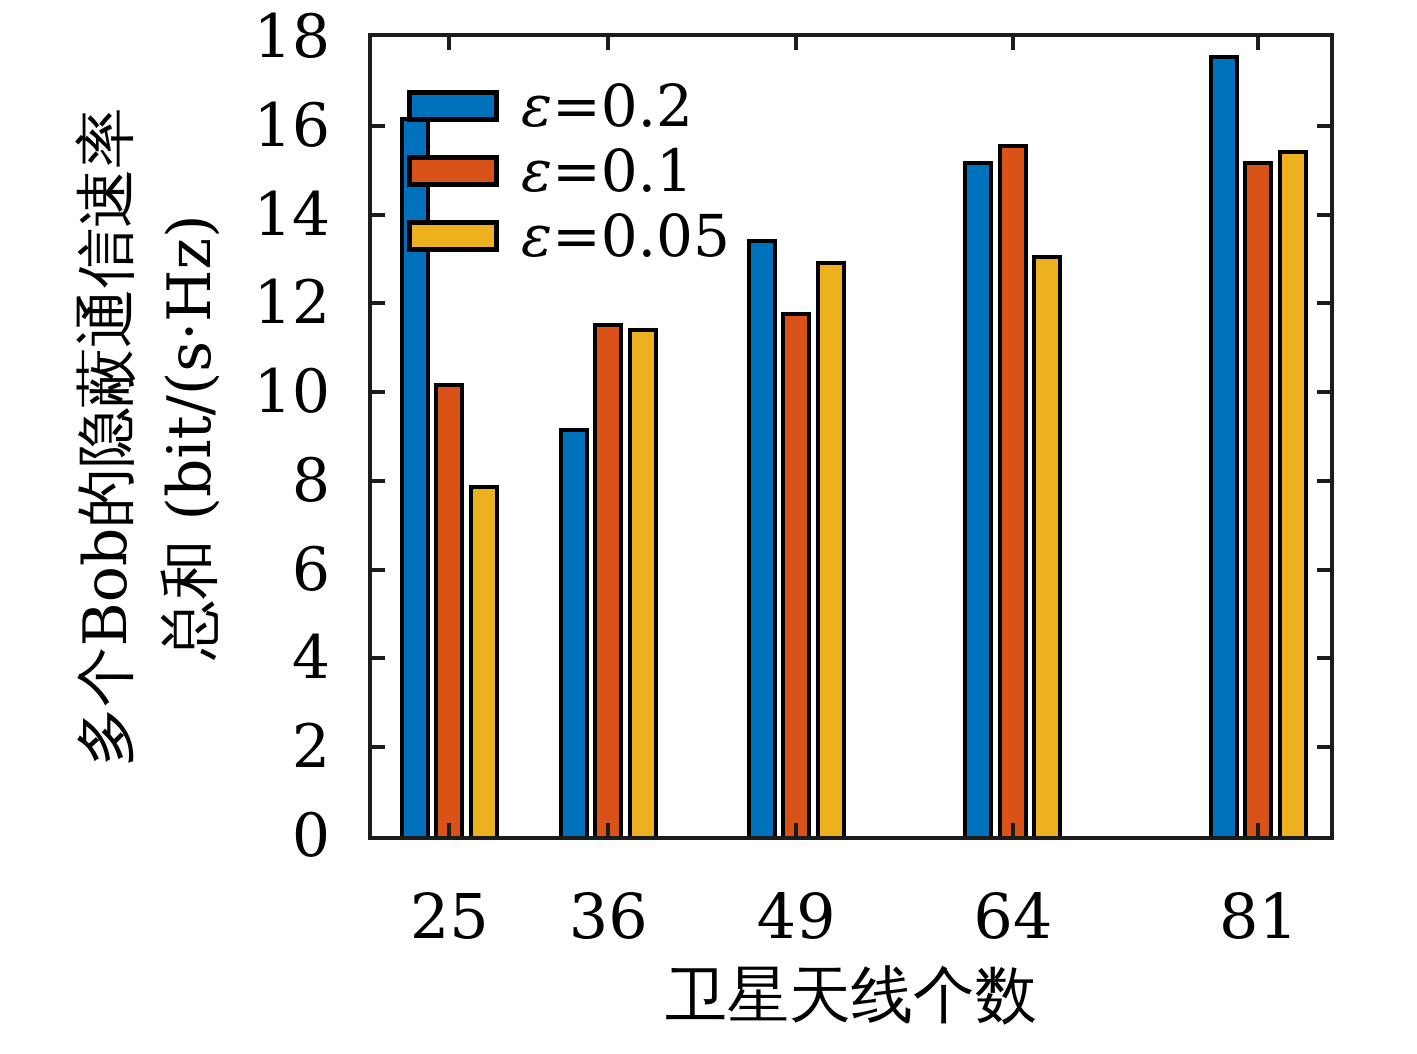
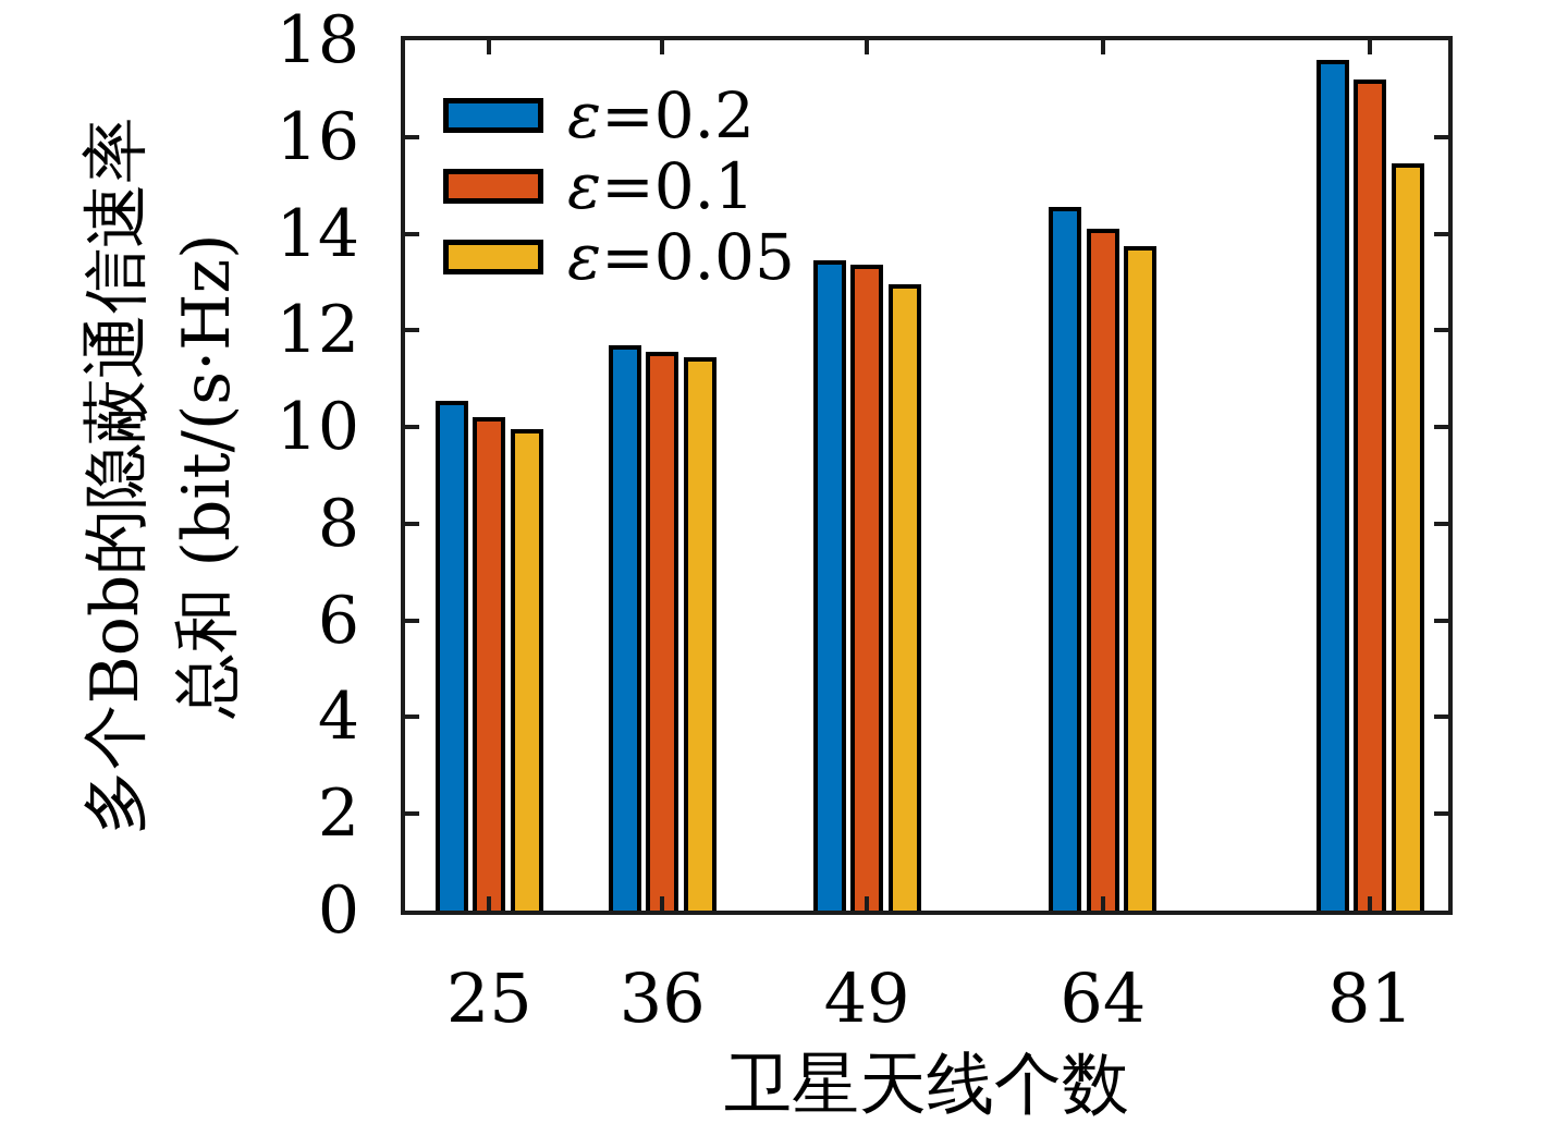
ε=0.2/25: 16.2 -> 10.6
ε=0.05/25: 7.9 -> 9.9
ε=0.2/36: 9.2 -> 11.7
ε=0.1/49: 11.8 -> 13.3
ε=0.2/64: 15.2 -> 14.6
ε=0.1/64: 15.6 -> 14.1
ε=0.05/64: 13.1 -> 13.8
ε=0.1/81: 15.2 -> 17.2
